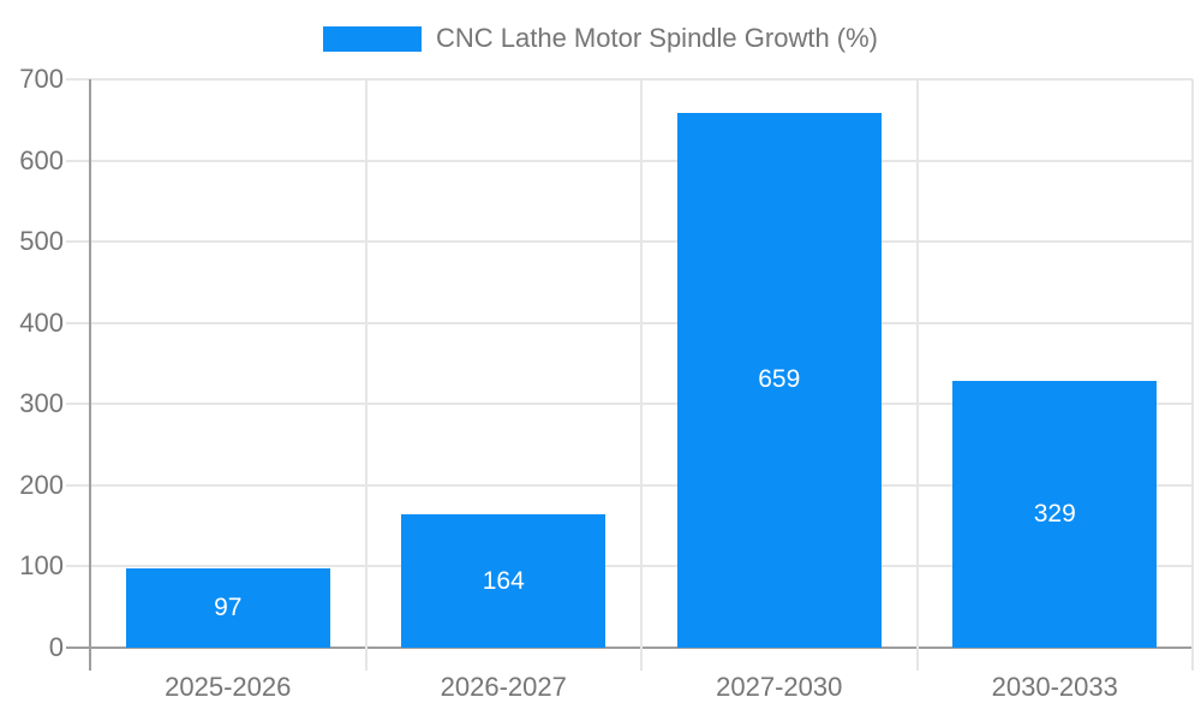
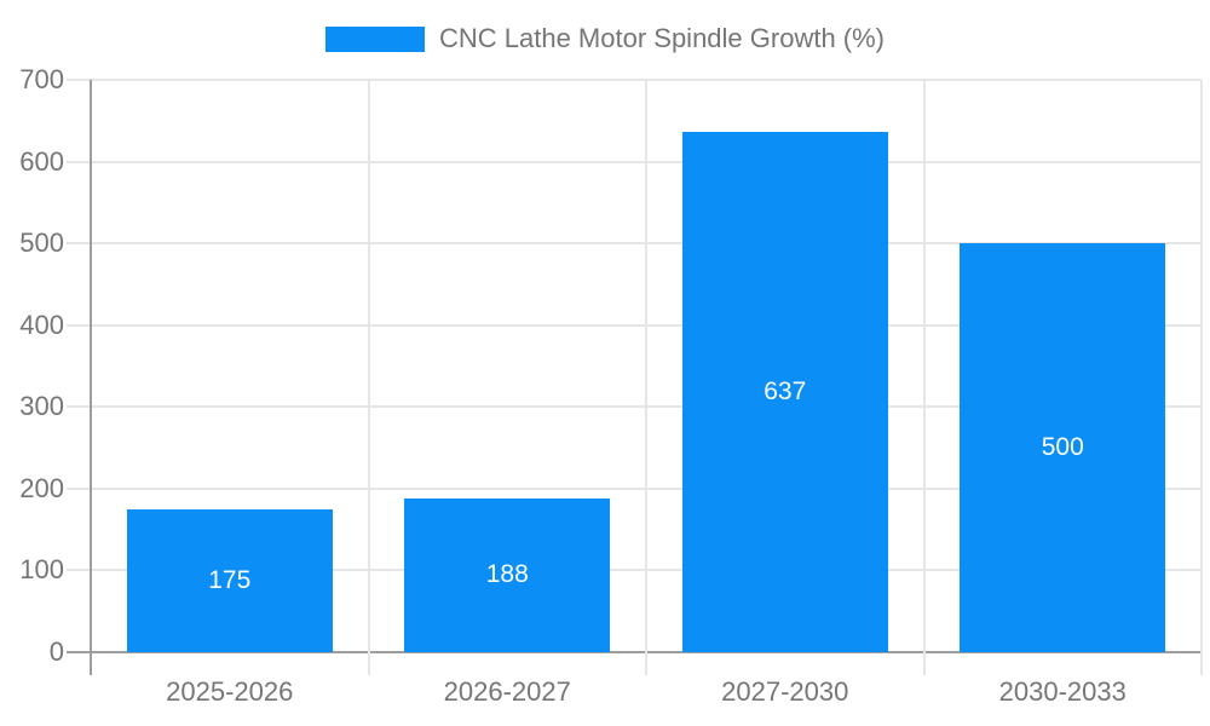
2025-2026: 97 -> 175
2026-2027: 164 -> 188
2027-2030: 659 -> 637
2030-2033: 329 -> 500
